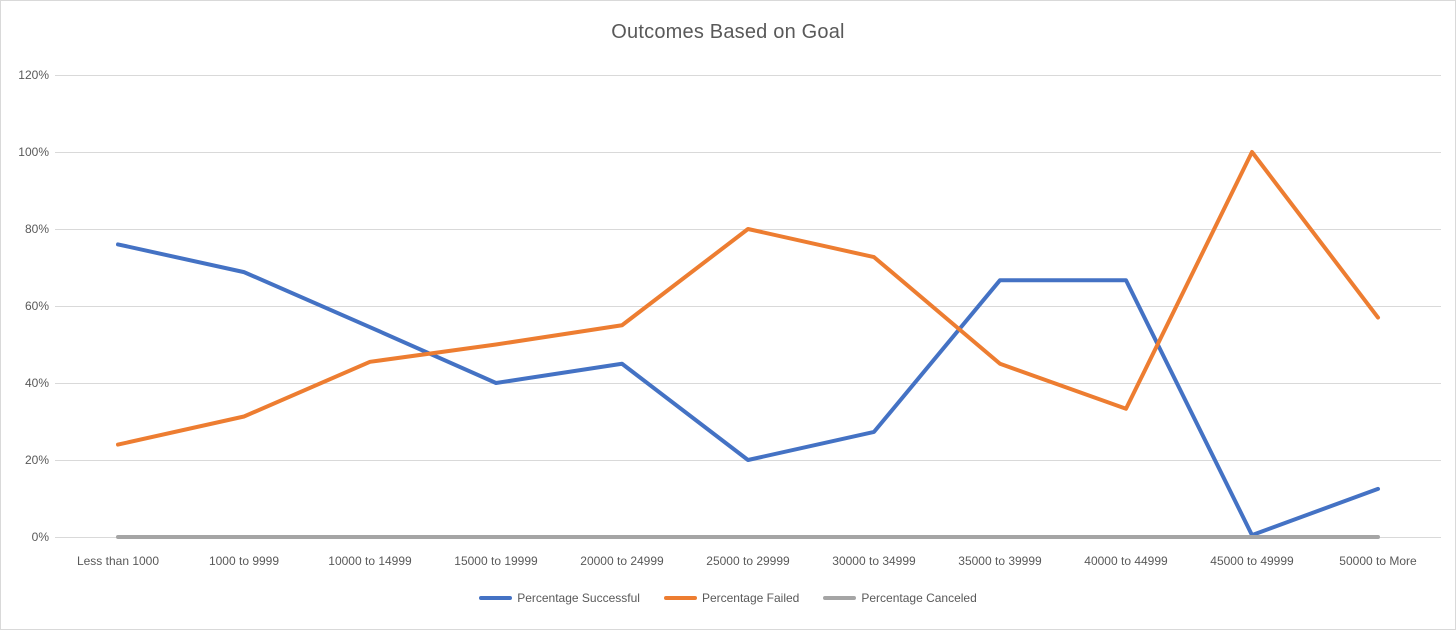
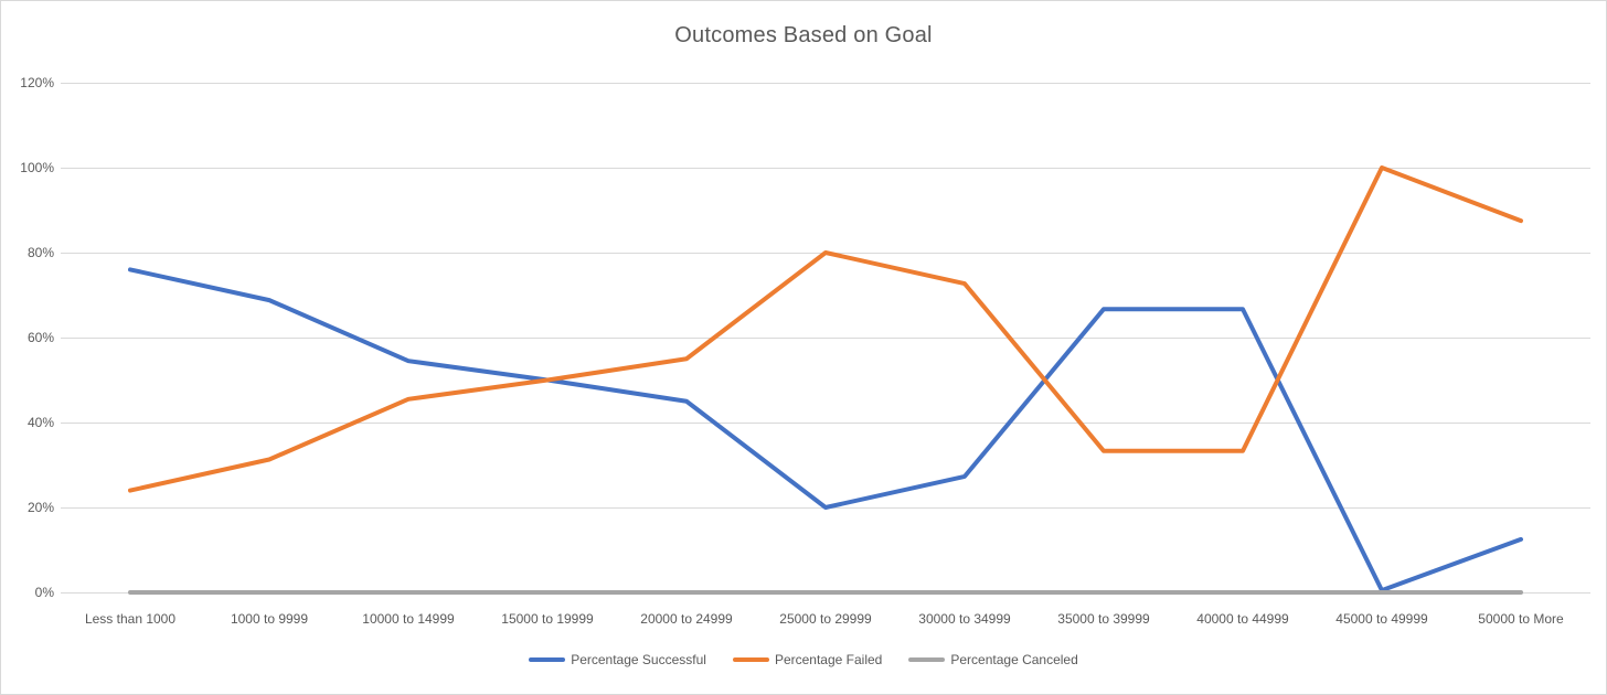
Percentage Successful/15000 to 19999: 40% -> 50%
Percentage Failed/35000 to 39999: 45% -> 33%
Percentage Failed/50000 to More: 57% -> 88%
